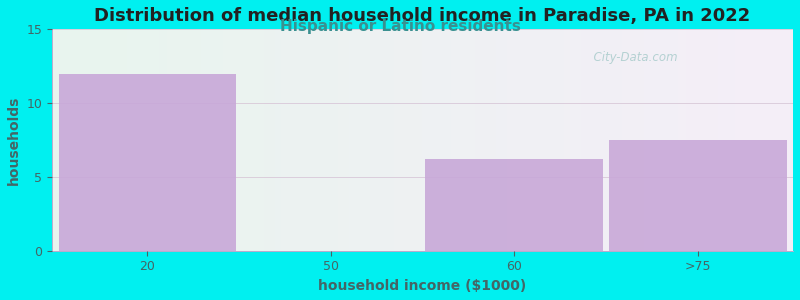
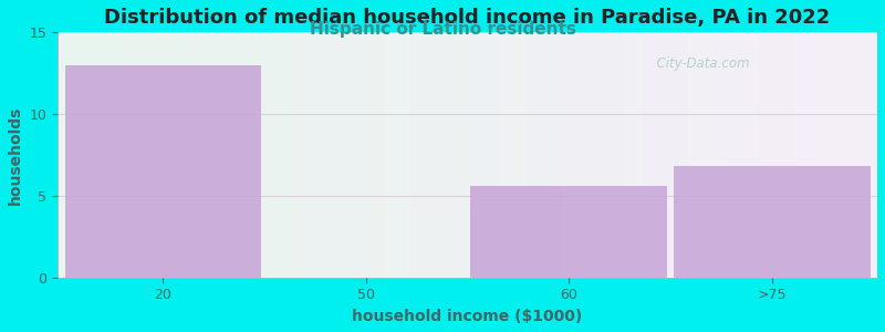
20: 12.0 -> 13.0
60: 6.2 -> 5.6
>75: 7.5 -> 6.8
